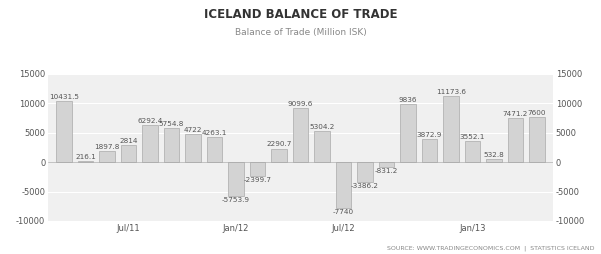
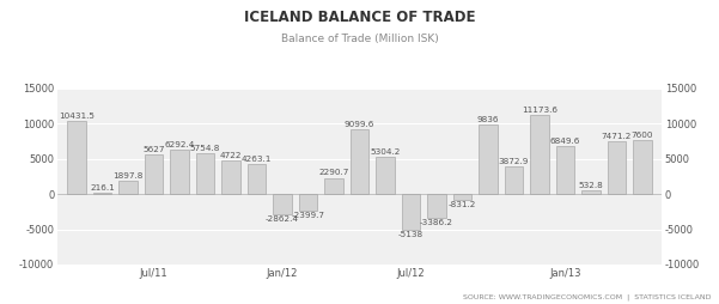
Jul/11: 2814 -> 5627
Jan/12: -5753.9 -> -2862.4
Jul/12: -7740 -> -5138
Jan/13: 3552.1 -> 6849.6
